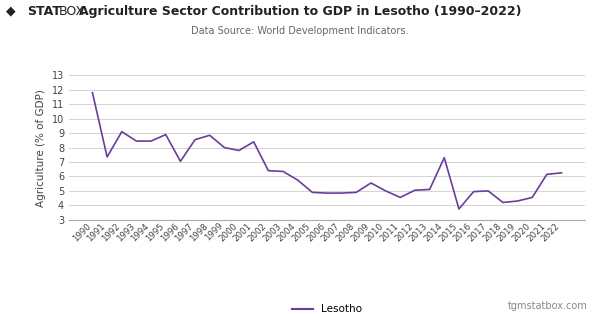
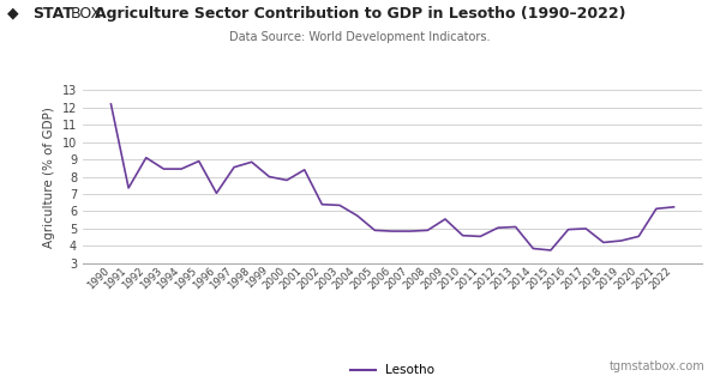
1990: 11.8 -> 12.2
2010: 5.0 -> 4.6
2014: 7.3 -> 3.9
